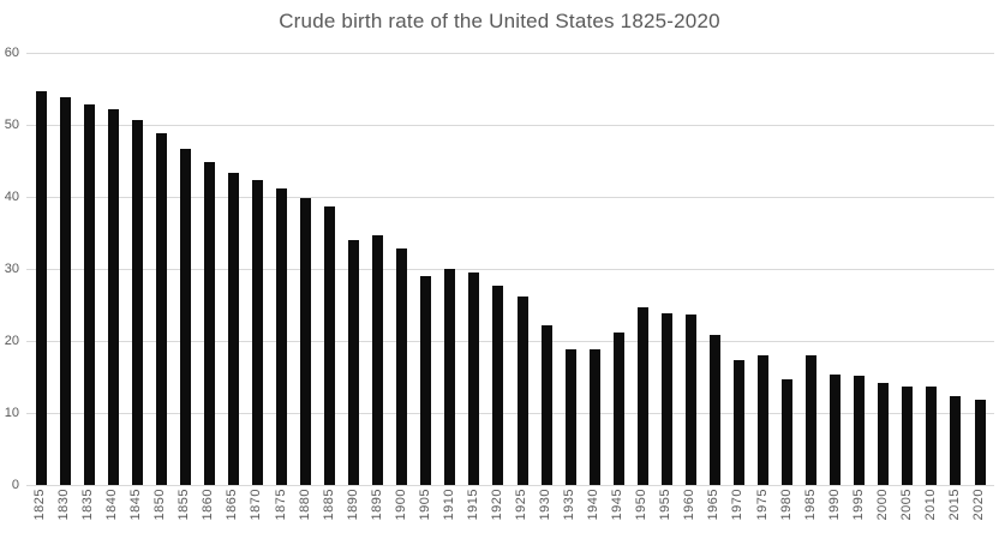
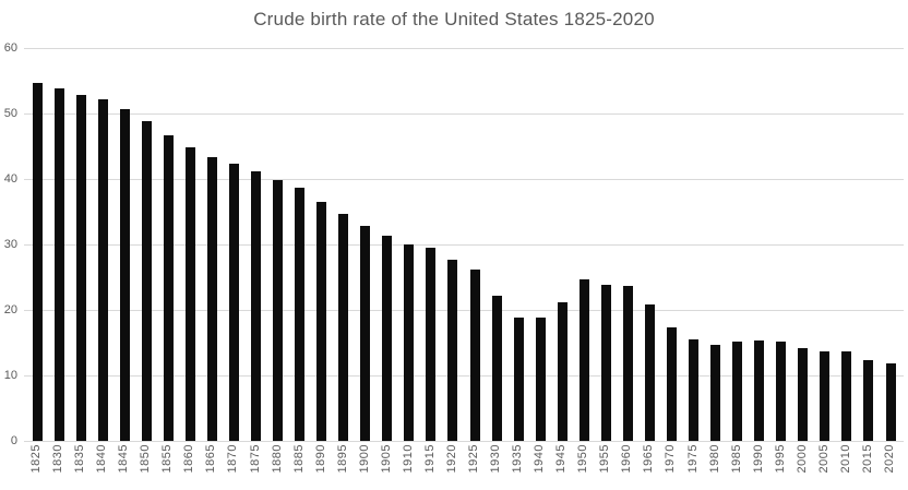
1890: 34 -> 36
1905: 29 -> 31
1975: 18 -> 16
1985: 18 -> 15
